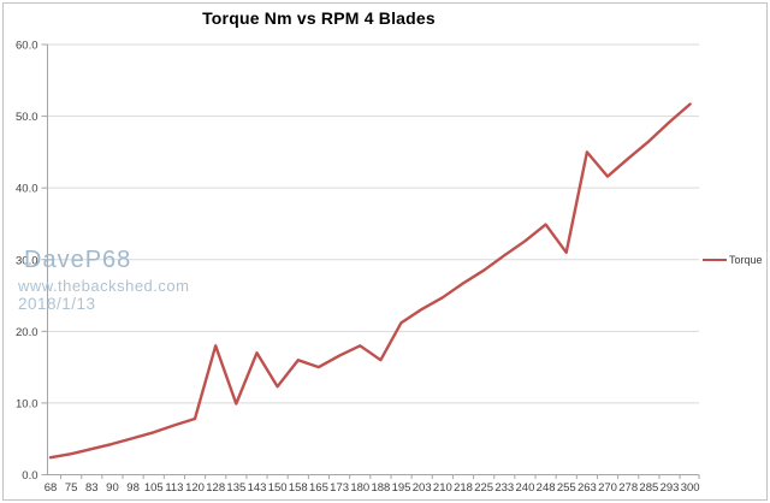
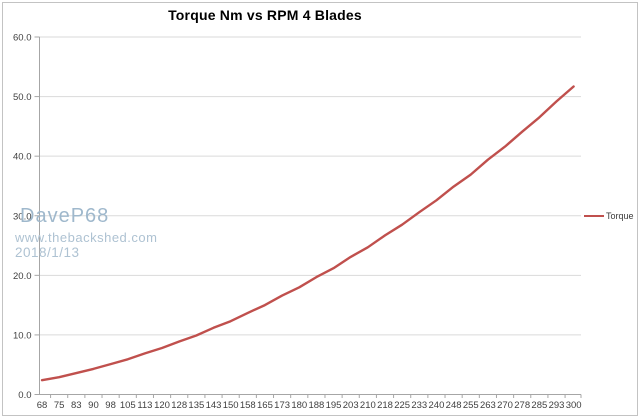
128: 18 -> 9
143: 17 -> 11
158: 16 -> 14
188: 16 -> 20
255: 31 -> 37
263: 45 -> 39
